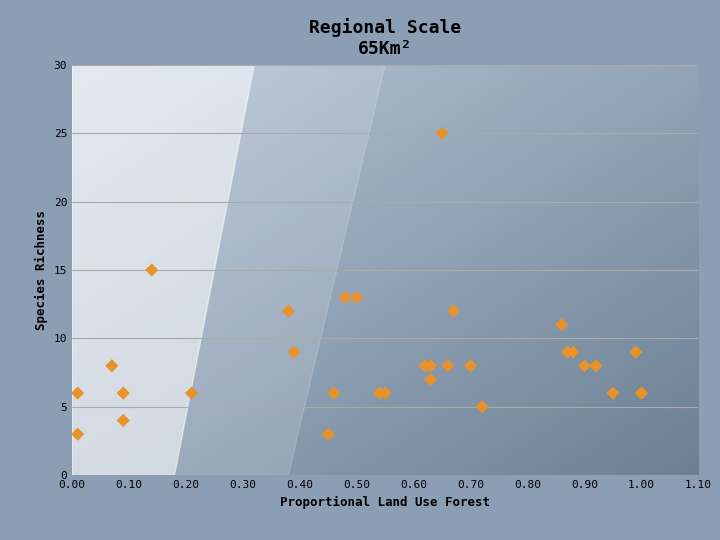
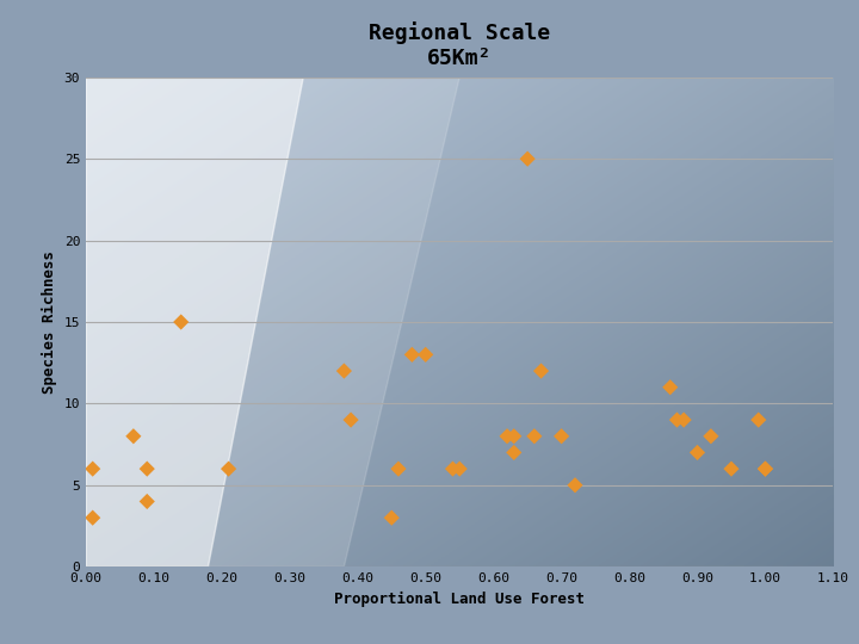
0.90: 8 -> 7
